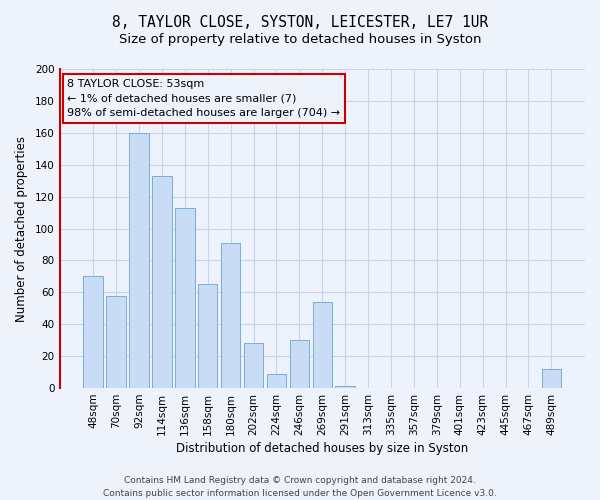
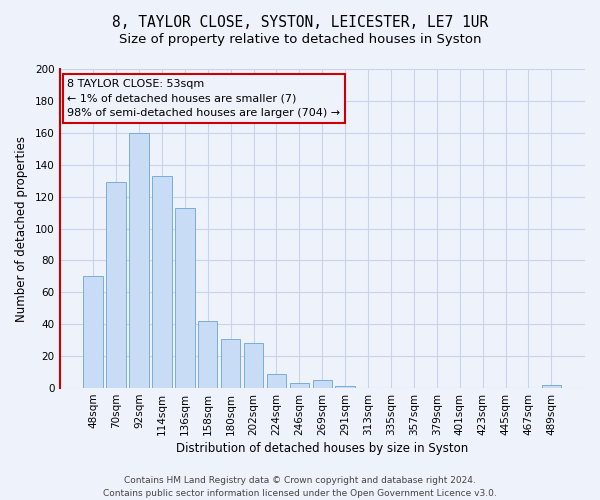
70sqm: 58 -> 129
158sqm: 65 -> 42
180sqm: 91 -> 31
246sqm: 30 -> 3
269sqm: 54 -> 5
489sqm: 12 -> 2
